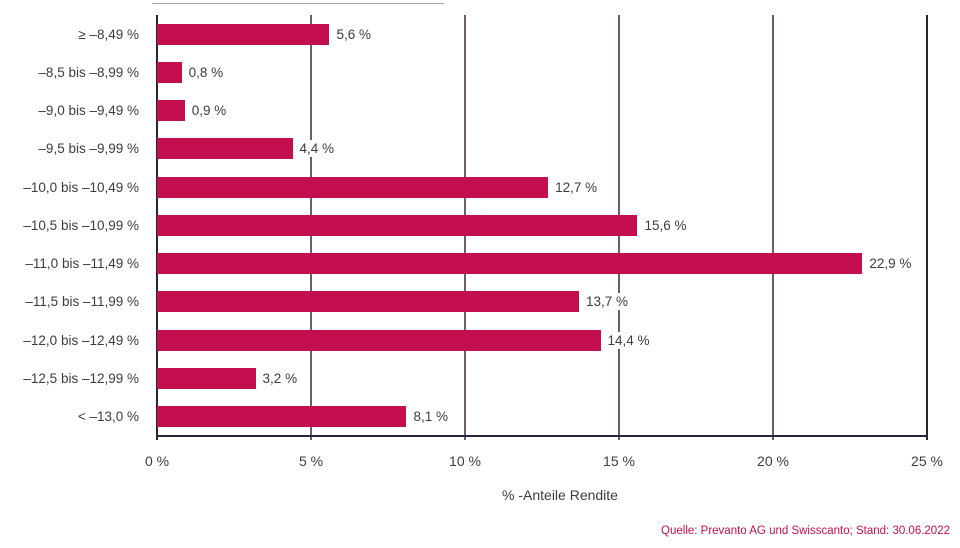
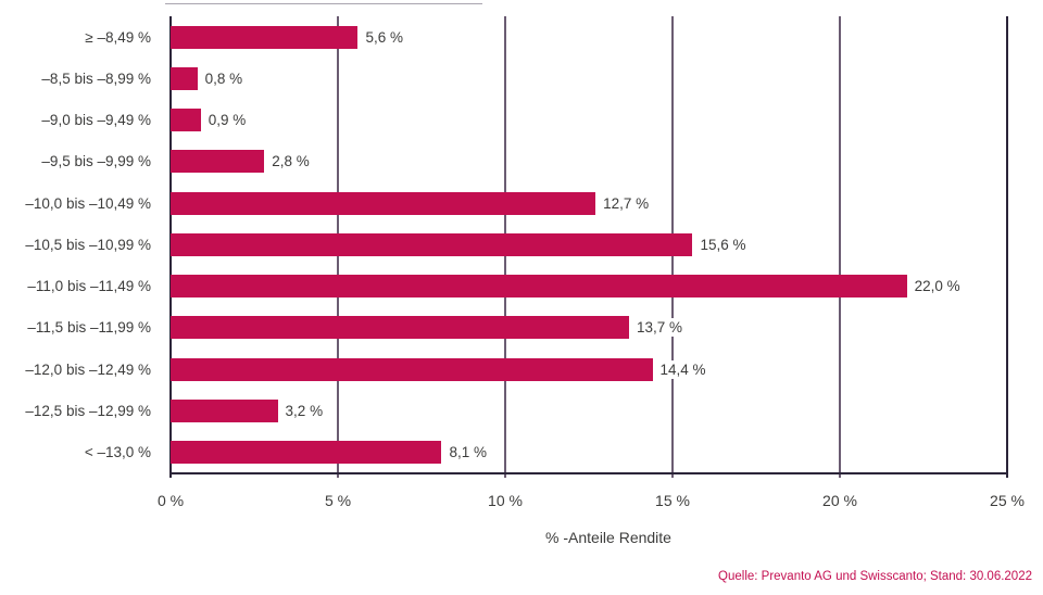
–9,5 bis –9,99 %: 4,4 -> 2,8
–11,0 bis –11,49 %: 22,9 -> 22,0
